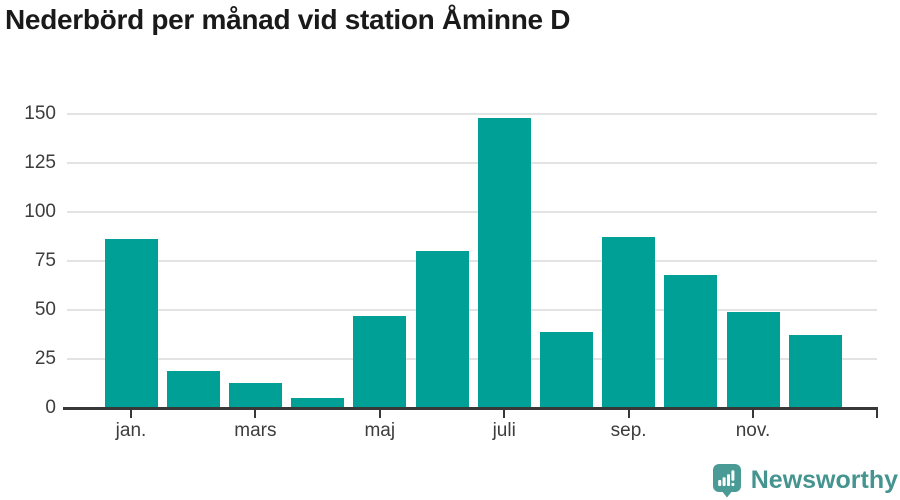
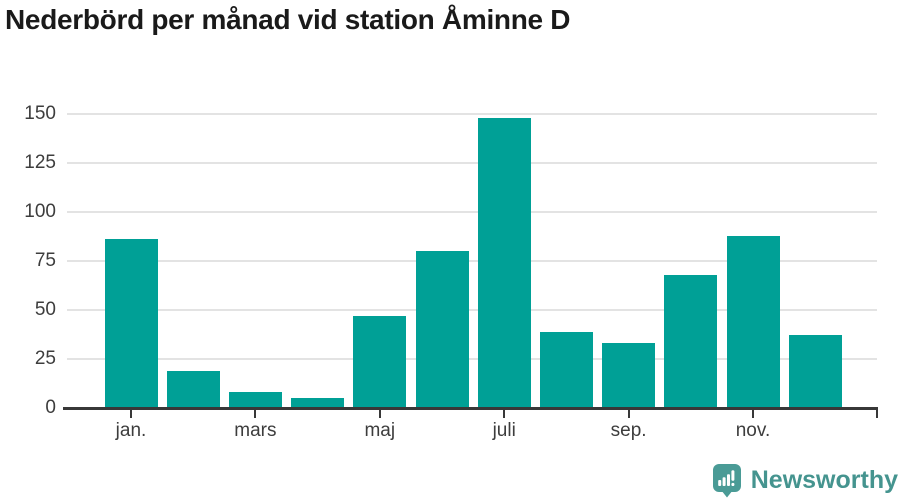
mars: 13 -> 8
sep.: 87 -> 33
nov.: 49 -> 88
